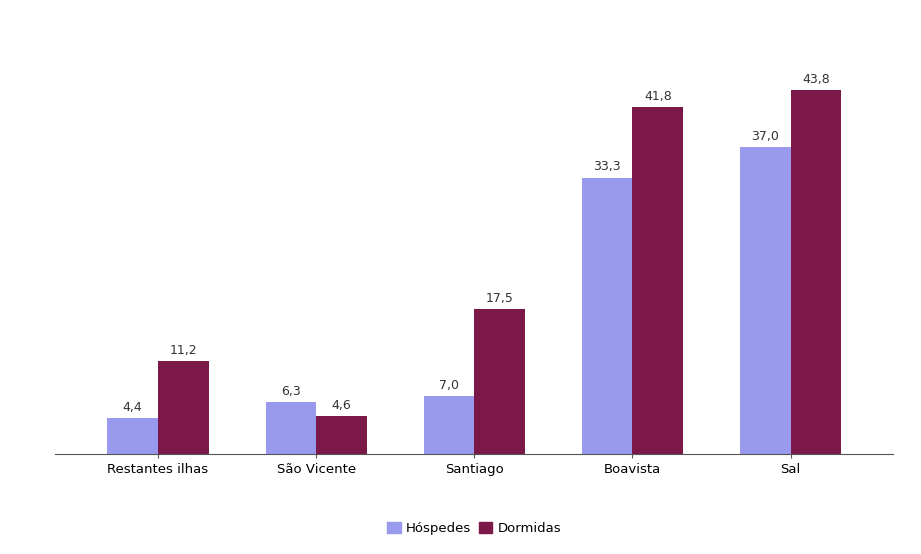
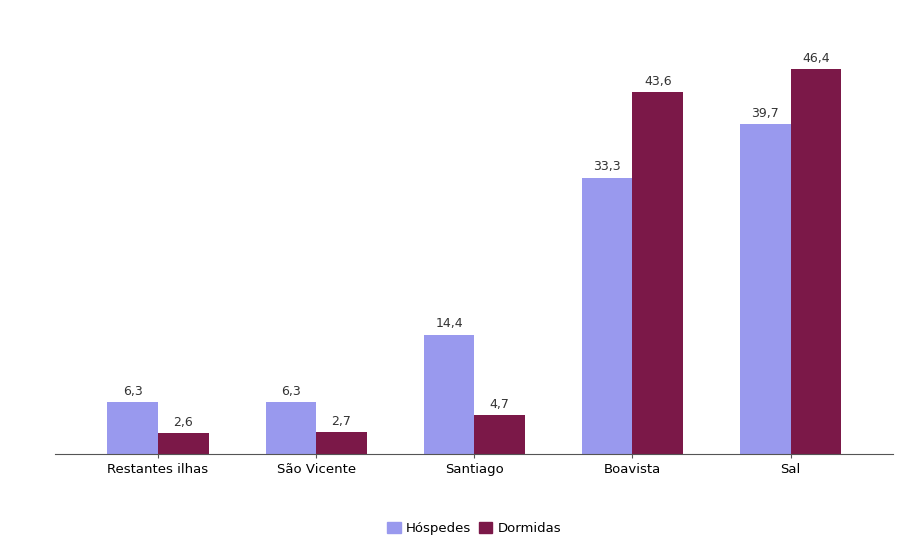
Hóspedes/Restantes ilhas: 4,4 -> 6,3
Dormidas/Restantes ilhas: 11,2 -> 2,6
Dormidas/São Vicente: 4,6 -> 2,7
Hóspedes/Santiago: 7,0 -> 14,4
Dormidas/Santiago: 17,5 -> 4,7
Dormidas/Boavista: 41,8 -> 43,6
Hóspedes/Sal: 37,0 -> 39,7
Dormidas/Sal: 43,8 -> 46,4
